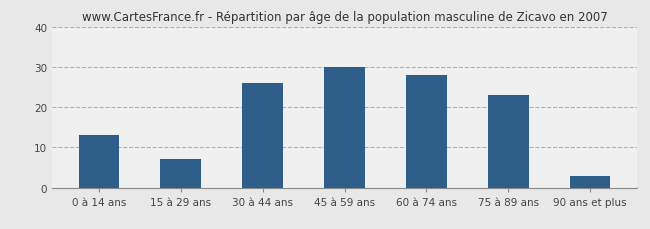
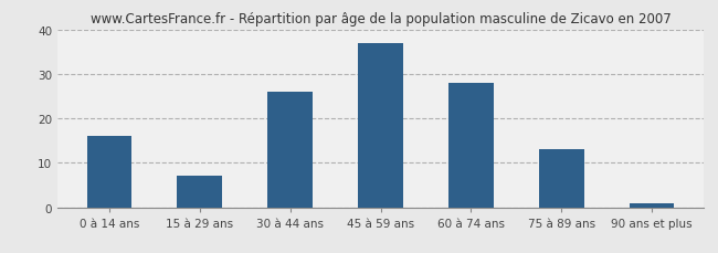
0 à 14 ans: 13 -> 16
45 à 59 ans: 30 -> 37
75 à 89 ans: 23 -> 13
90 ans et plus: 3 -> 1
